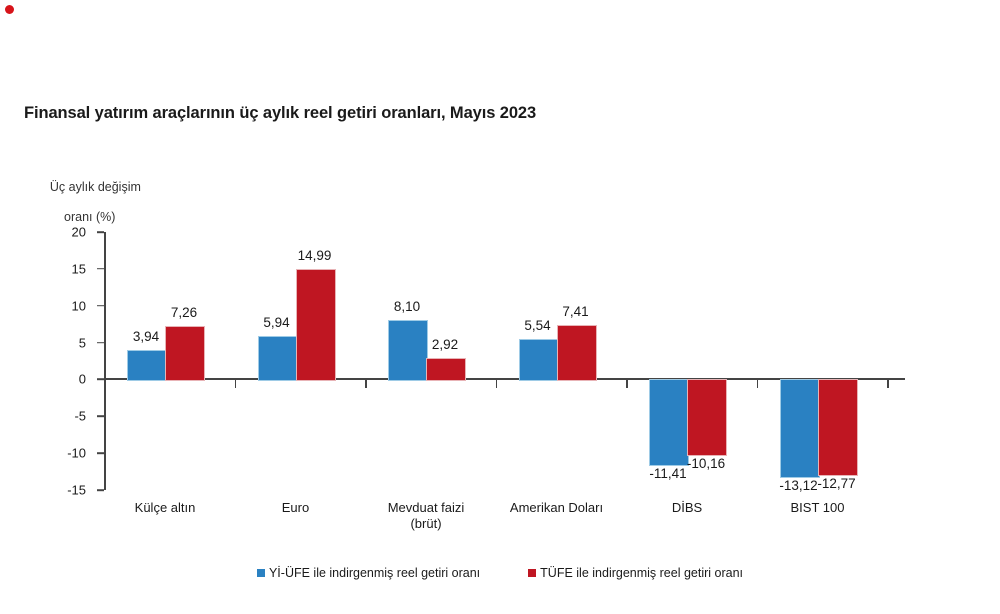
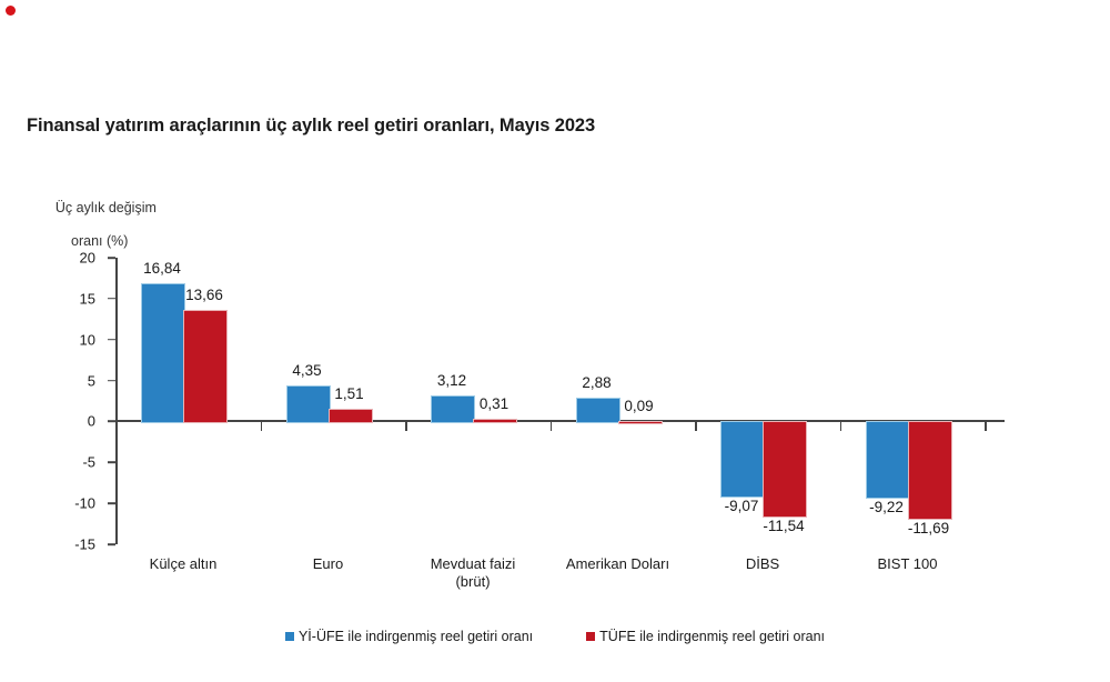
Yİ-ÜFE ile indirgenmiş reel getiri oranı/Külçe altın: 3,94 -> 16,84
TÜFE ile indirgenmiş reel getiri oranı/Külçe altın: 7,26 -> 13,66
Yİ-ÜFE ile indirgenmiş reel getiri oranı/Euro: 5,94 -> 4,35
TÜFE ile indirgenmiş reel getiri oranı/Euro: 14,99 -> 1,51
Yİ-ÜFE ile indirgenmiş reel getiri oranı/Mevduat faizi: 8,10 -> 3,12
TÜFE ile indirgenmiş reel getiri oranı/Mevduat faizi: 2,92 -> 0,31
Yİ-ÜFE ile indirgenmiş reel getiri oranı/Amerikan Doları: 5,54 -> 2,88
TÜFE ile indirgenmiş reel getiri oranı/Amerikan Doları: 7,41 -> 0,09
Yİ-ÜFE ile indirgenmiş reel getiri oranı/DİBS: -11,41 -> -9,07
TÜFE ile indirgenmiş reel getiri oranı/DİBS: -10,16 -> -11,54
Yİ-ÜFE ile indirgenmiş reel getiri oranı/BIST 100: -13,12 -> -9,22
TÜFE ile indirgenmiş reel getiri oranı/BIST 100: -12,77 -> -11,69
